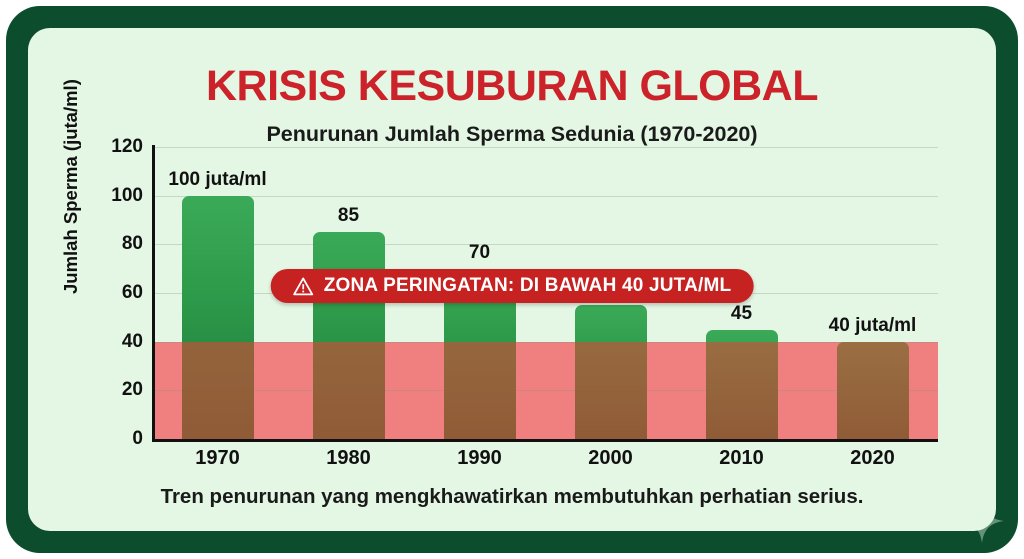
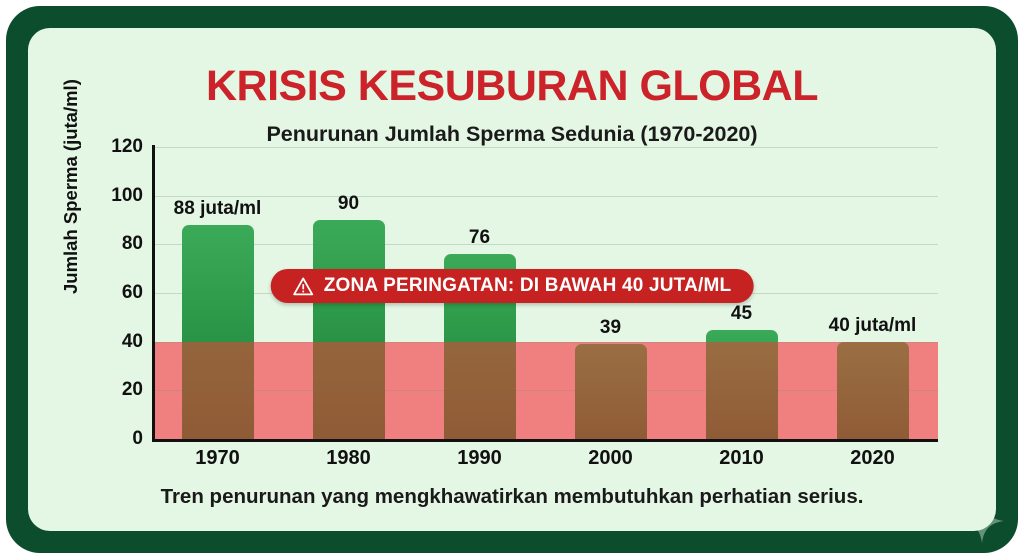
1970: 100 -> 88
1980: 85 -> 90
1990: 70 -> 76
2000: 55 -> 39
